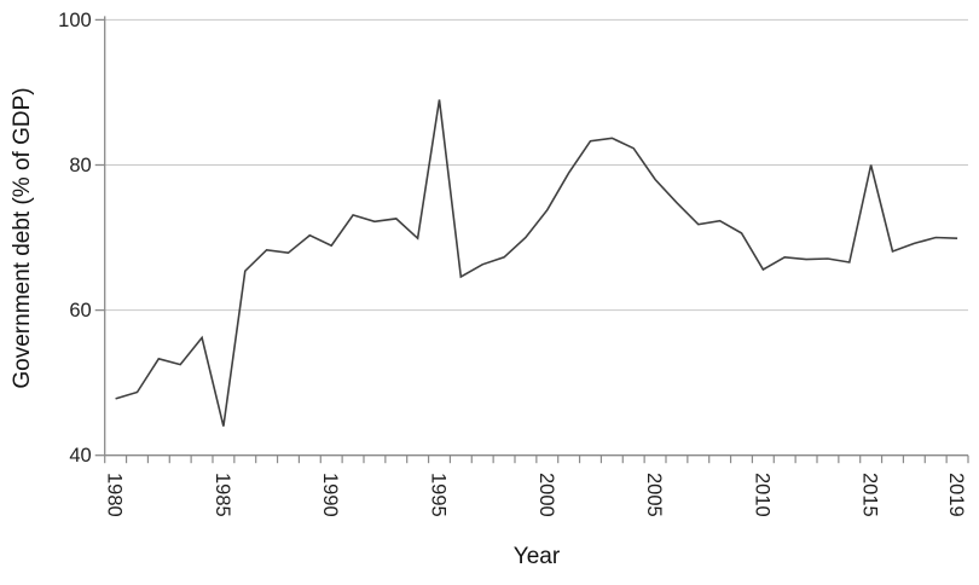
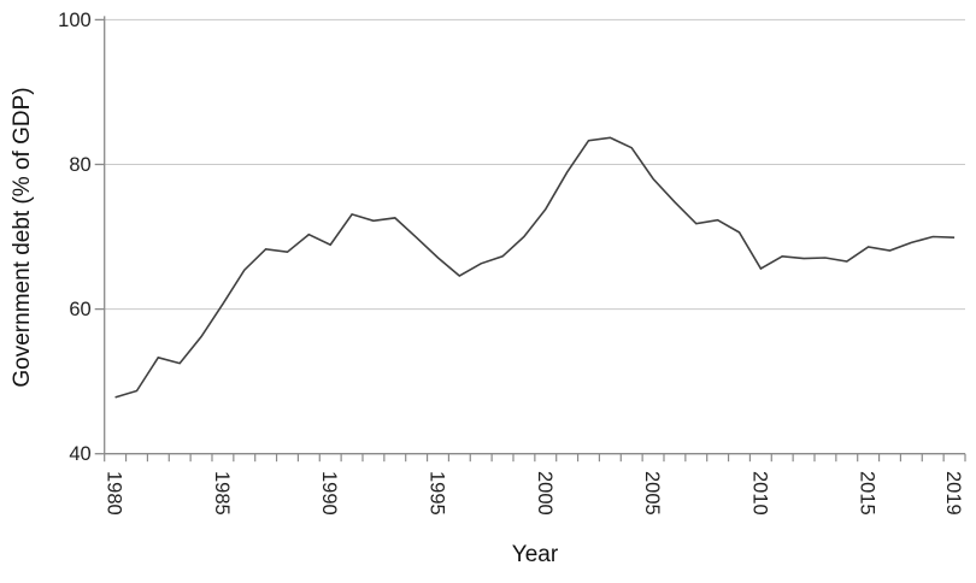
1985: 44 -> 61
1995: 89 -> 67
2015: 80 -> 69
